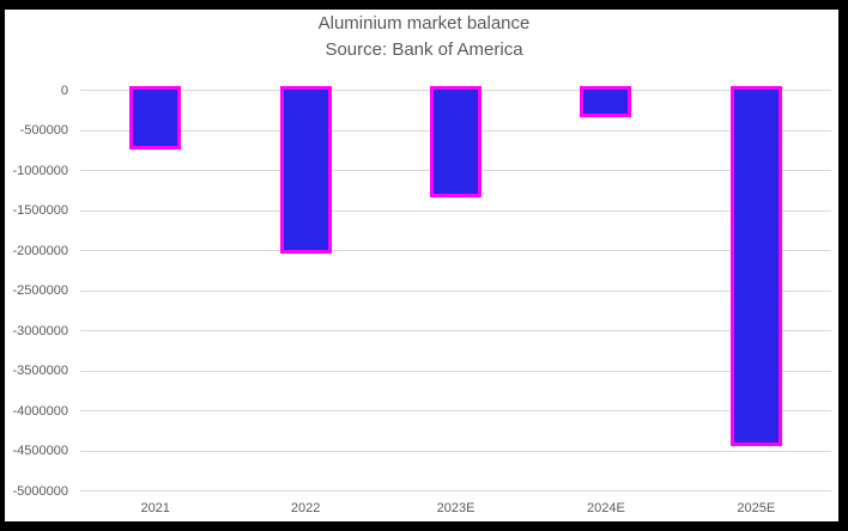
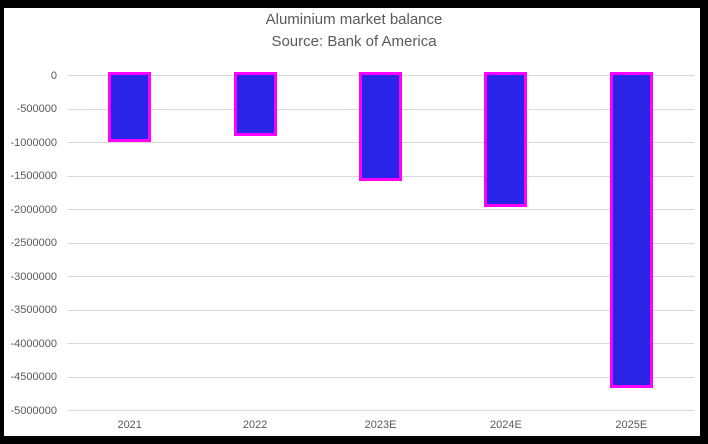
2021: -700000 -> -1000000
2022: -2000000 -> -900000
2023E: -1300000 -> -1500000
2024E: -300000 -> -1900000
2025E: -4400000 -> -4600000
